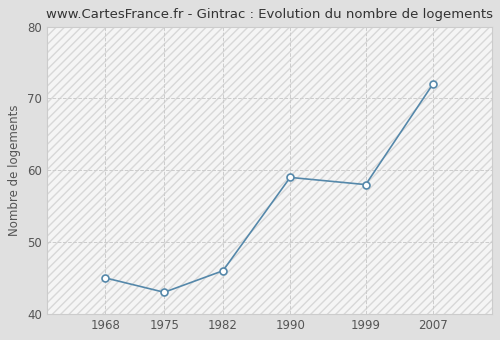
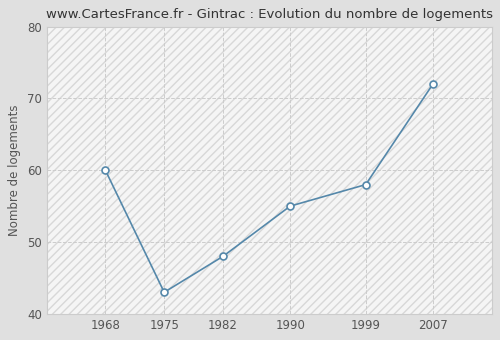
1968: 45 -> 60
1982: 46 -> 48
1990: 59 -> 55
